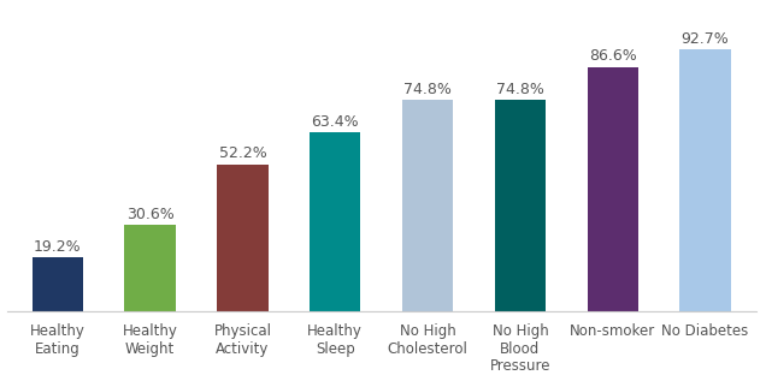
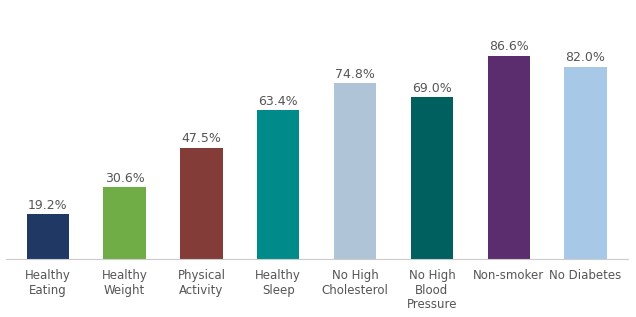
Physical Activity: 52.2% -> 47.5%
No High Blood Pressure: 74.8% -> 69.0%
No Diabetes: 92.7% -> 82.0%
